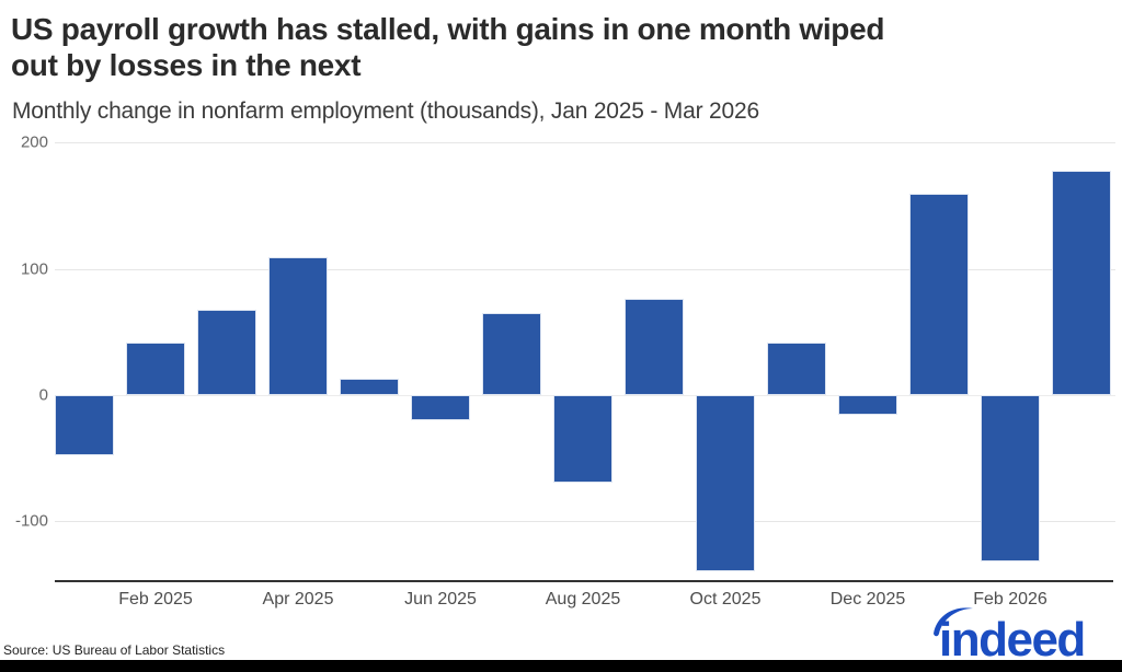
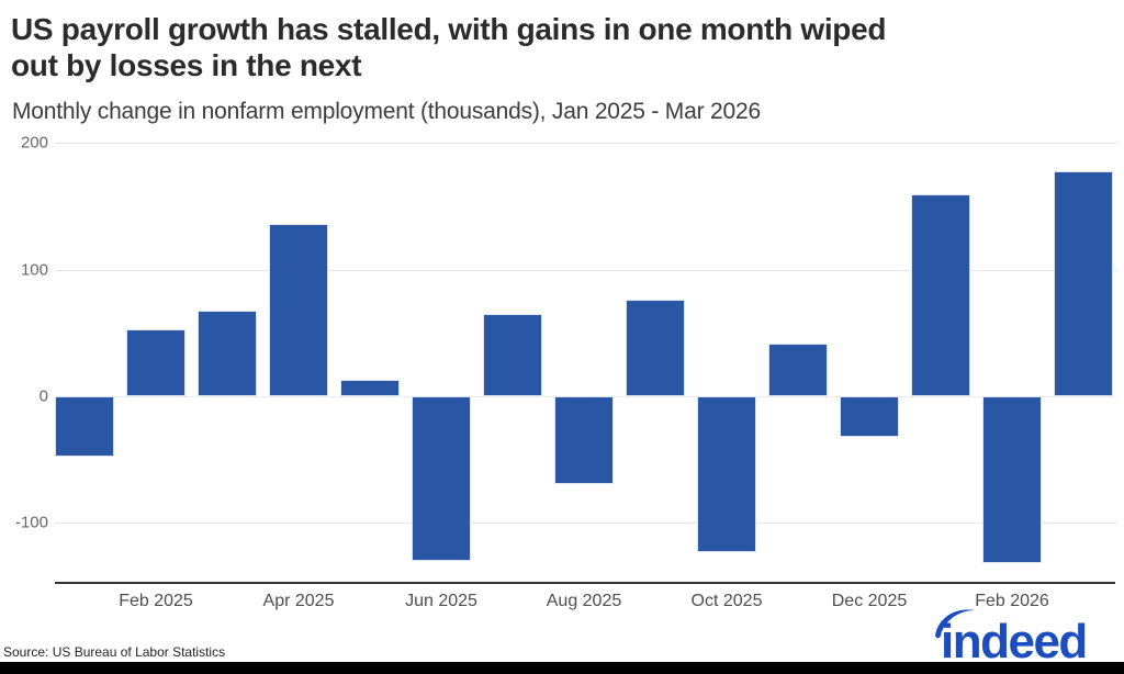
Feb 2025: 42 -> 53
Apr 2025: 109 -> 136
Jun 2025: -20 -> -130
Oct 2025: -140 -> -123
Dec 2025: -16 -> -32
